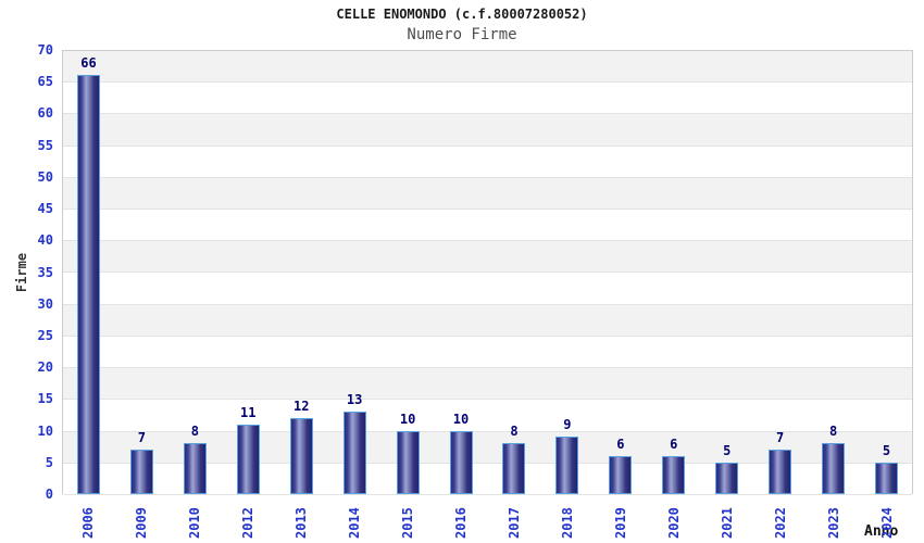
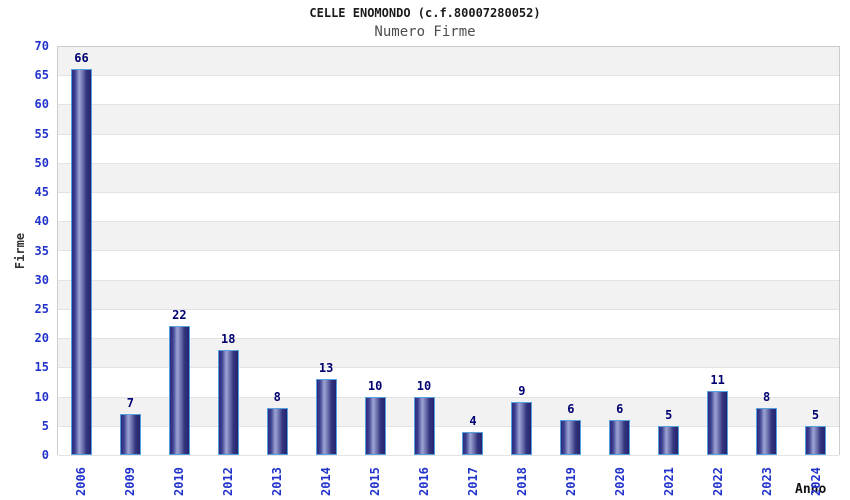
2010: 8 -> 22
2012: 11 -> 18
2013: 12 -> 8
2017: 8 -> 4
2022: 7 -> 11
